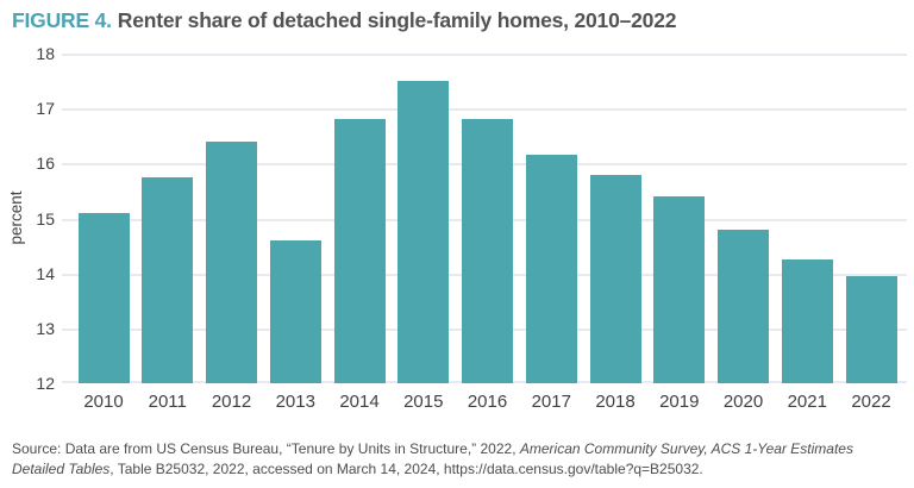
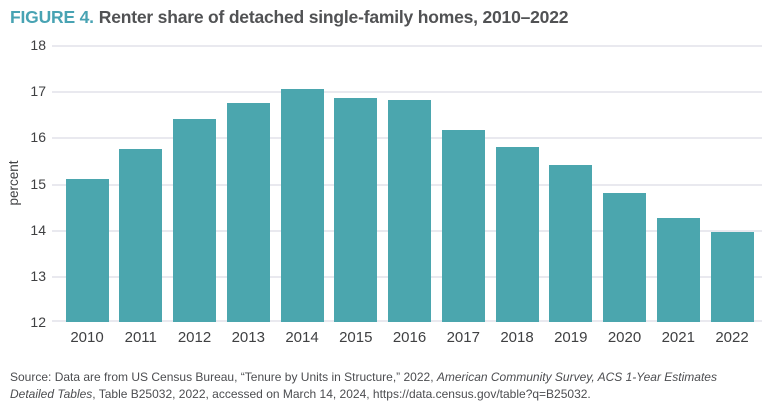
2013: 14.6 -> 16.8
2014: 16.8 -> 17.1
2015: 17.5 -> 16.9
